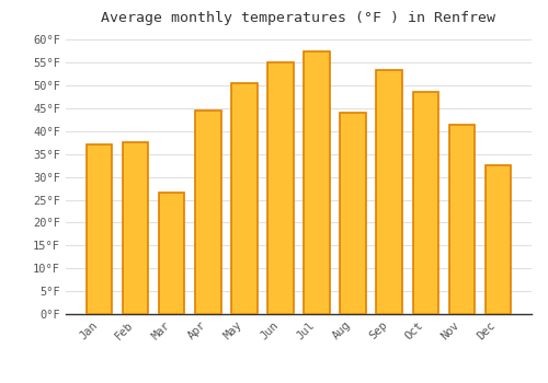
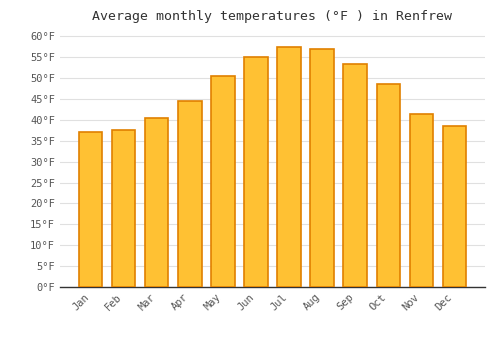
Mar: 26.5°F -> 40.5°F
Aug: 44.0°F -> 57.0°F
Dec: 32.5°F -> 38.5°F
